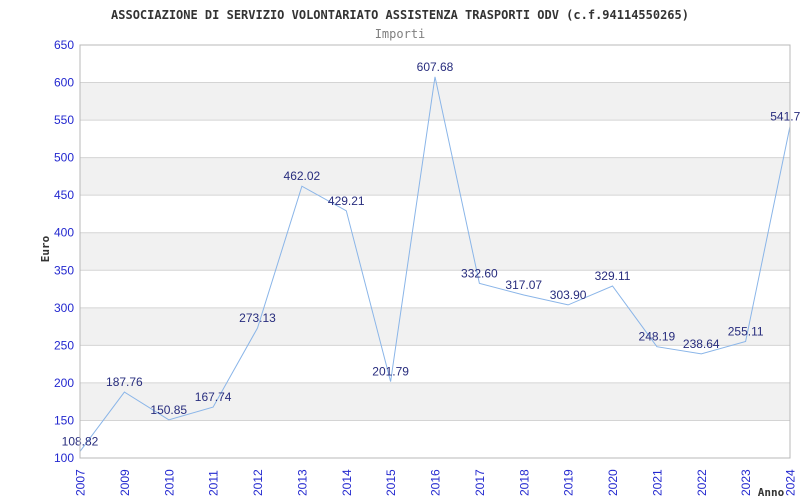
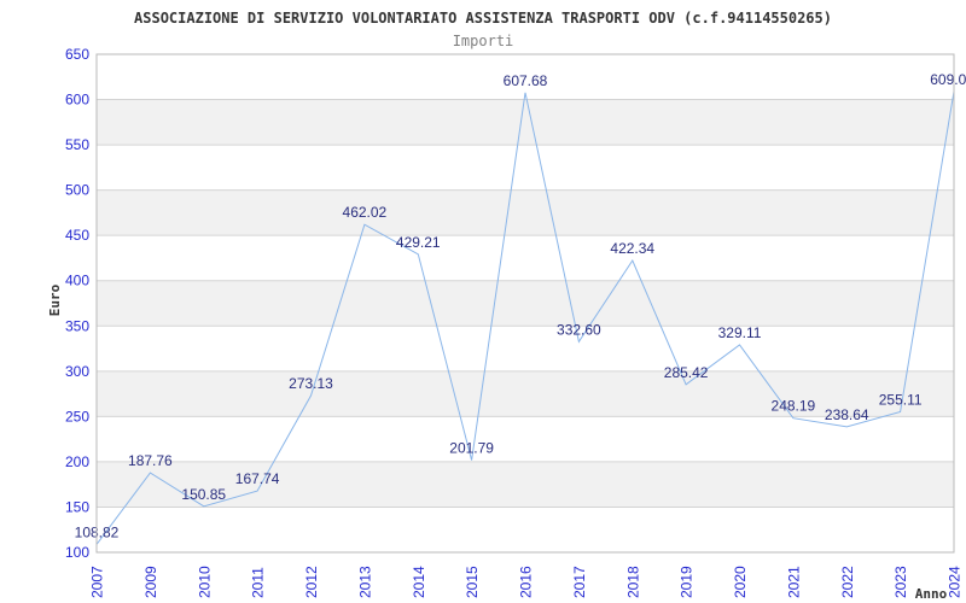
2018: 317.07 -> 422.34
2019: 303.90 -> 285.42
2024: 541.7 -> 609.0
